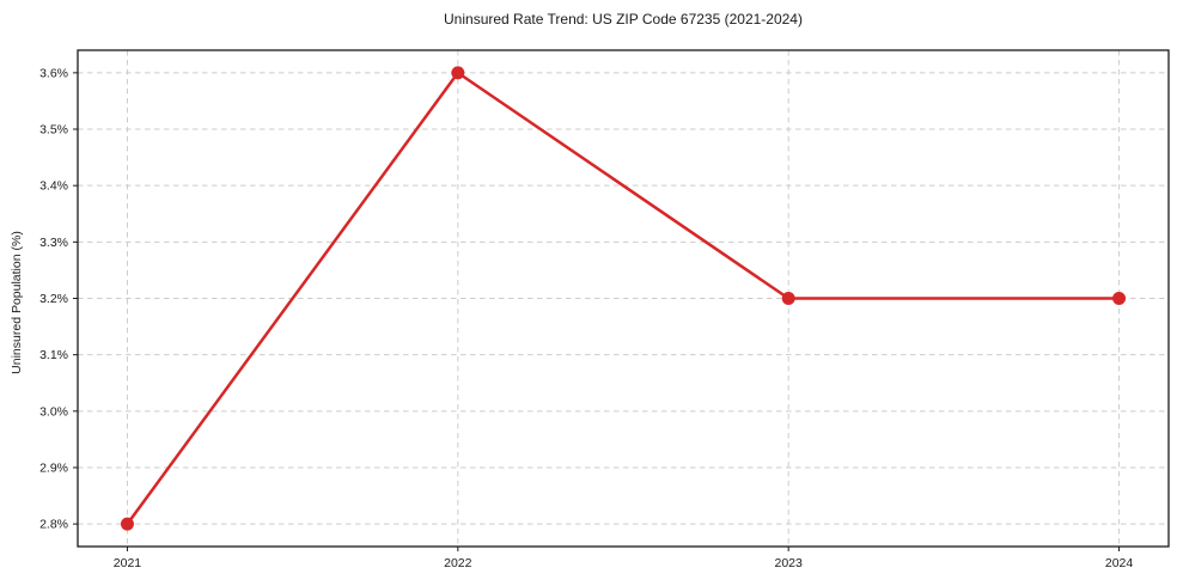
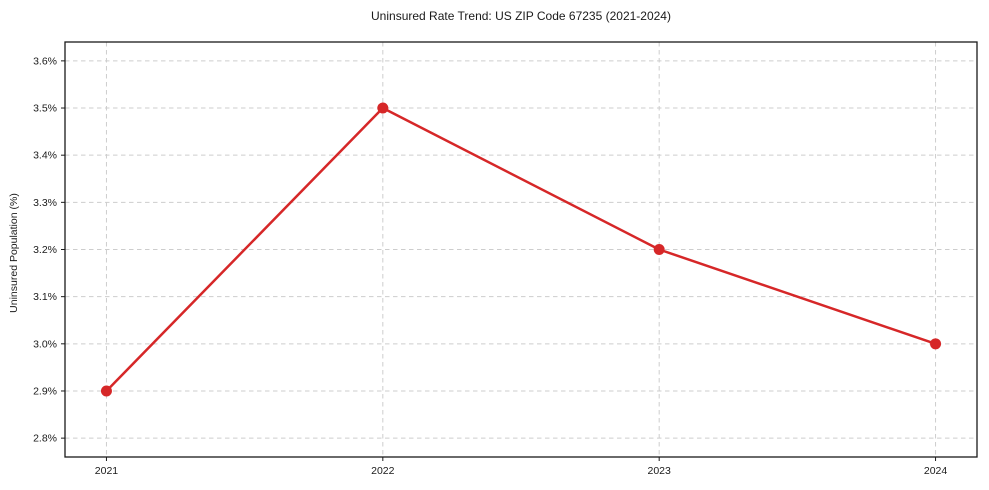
2021: 2.8% -> 2.9%
2022: 3.6% -> 3.5%
2024: 3.2% -> 3.0%
